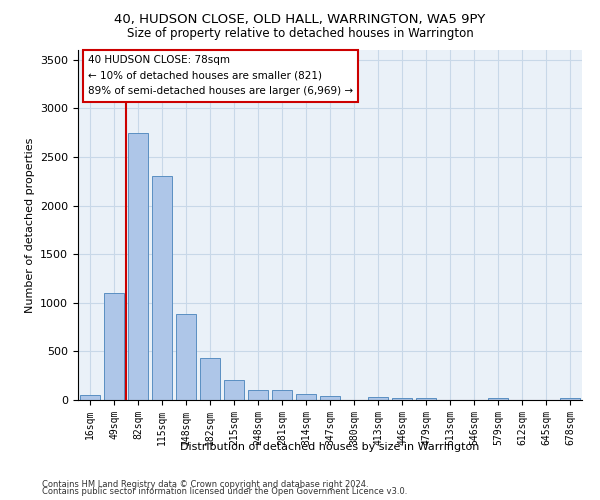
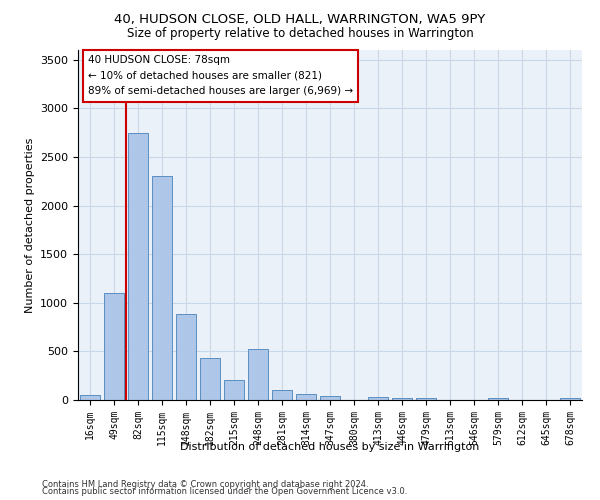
248sqm: 100 -> 520
